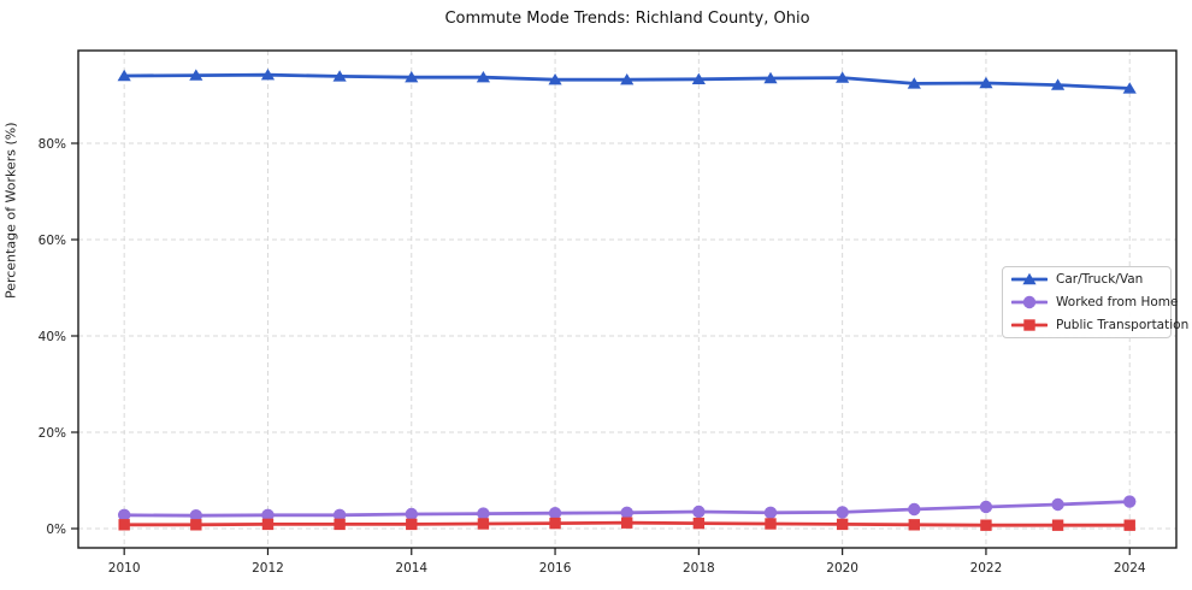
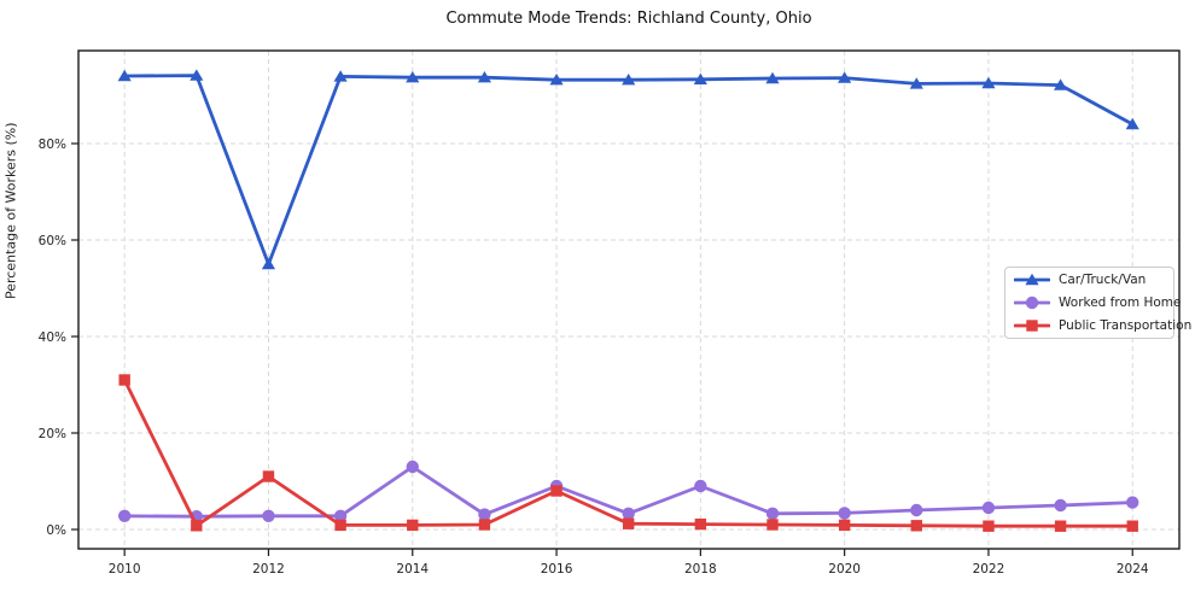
Public Transportation/2010: 1% -> 31%
Car/Truck/Van/2012: 94% -> 55%
Public Transportation/2012: 1% -> 11%
Worked from Home/2014: 3% -> 13%
Worked from Home/2016: 3% -> 9%
Public Transportation/2016: 1% -> 8%
Worked from Home/2018: 4% -> 9%
Car/Truck/Van/2024: 91% -> 84%
